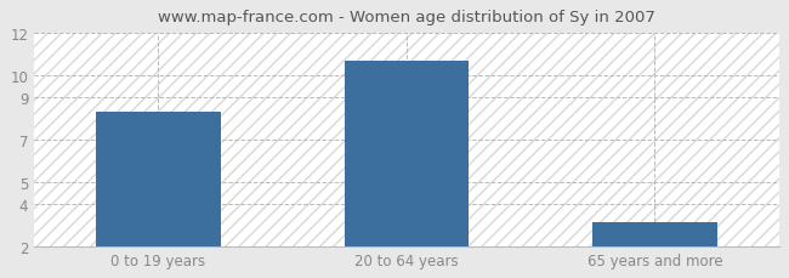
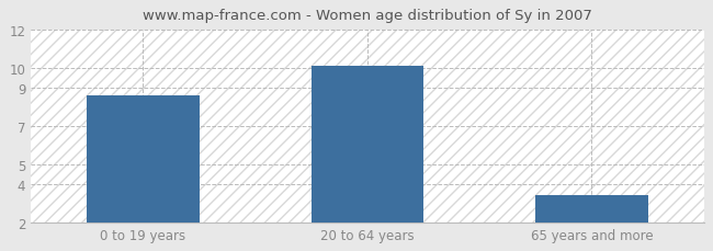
0 to 19 years: 8.3 -> 8.6
20 to 64 years: 10.7 -> 10.1
65 years and more: 3.1 -> 3.4
